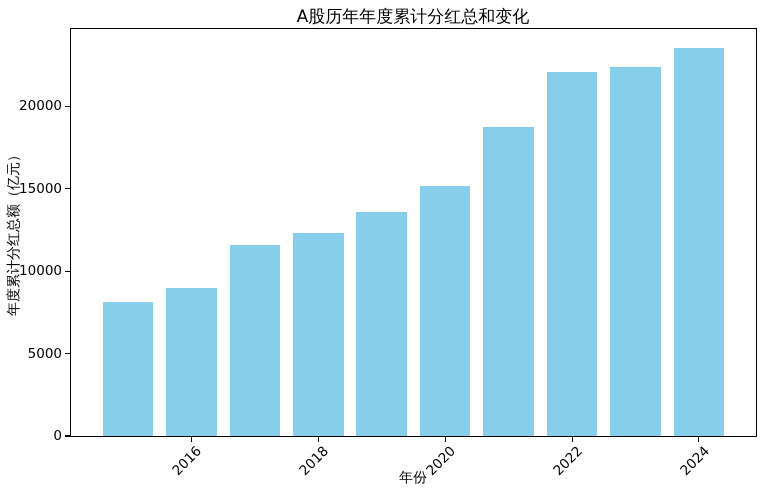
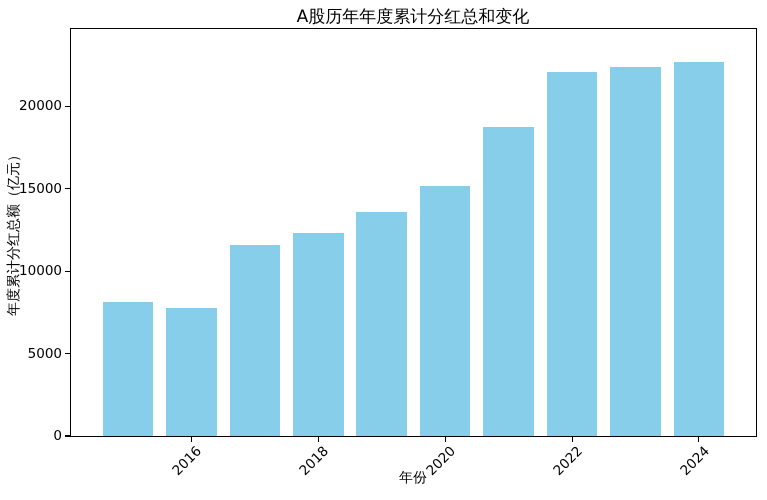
2016: 9000 -> 7800
2024: 23600 -> 22700
